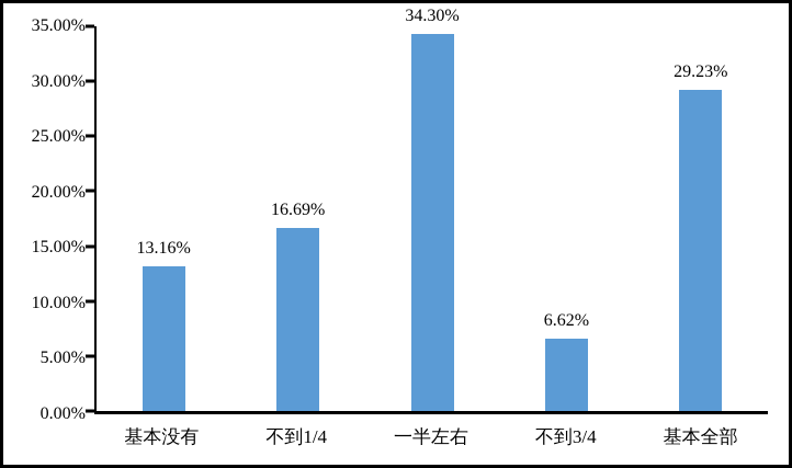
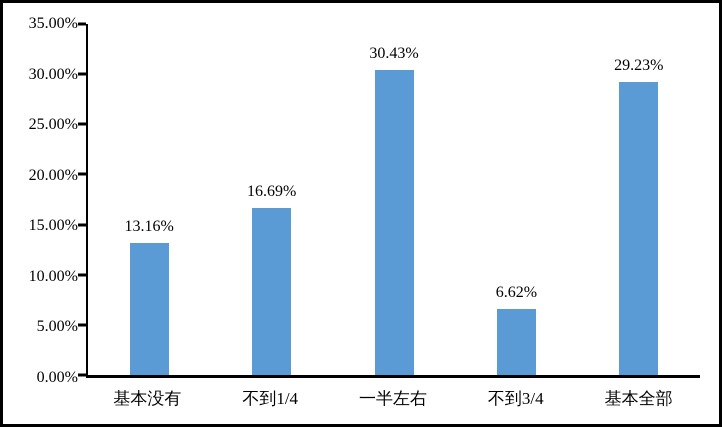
一半左右: 34.30% -> 30.43%
